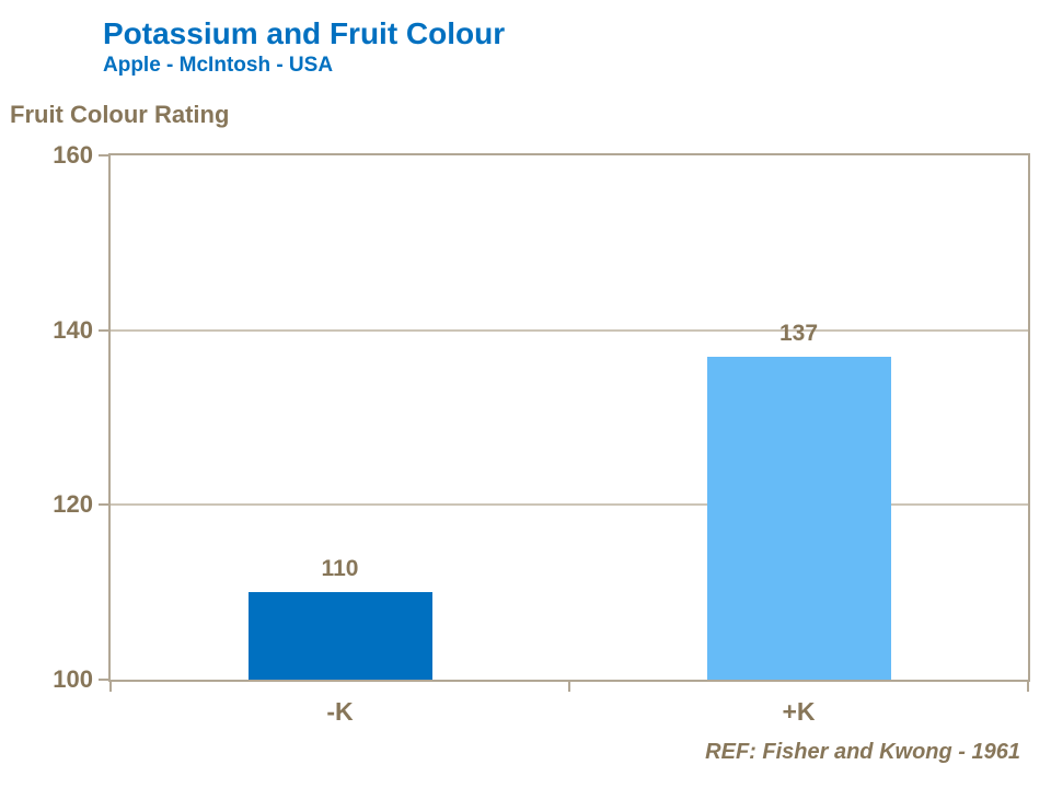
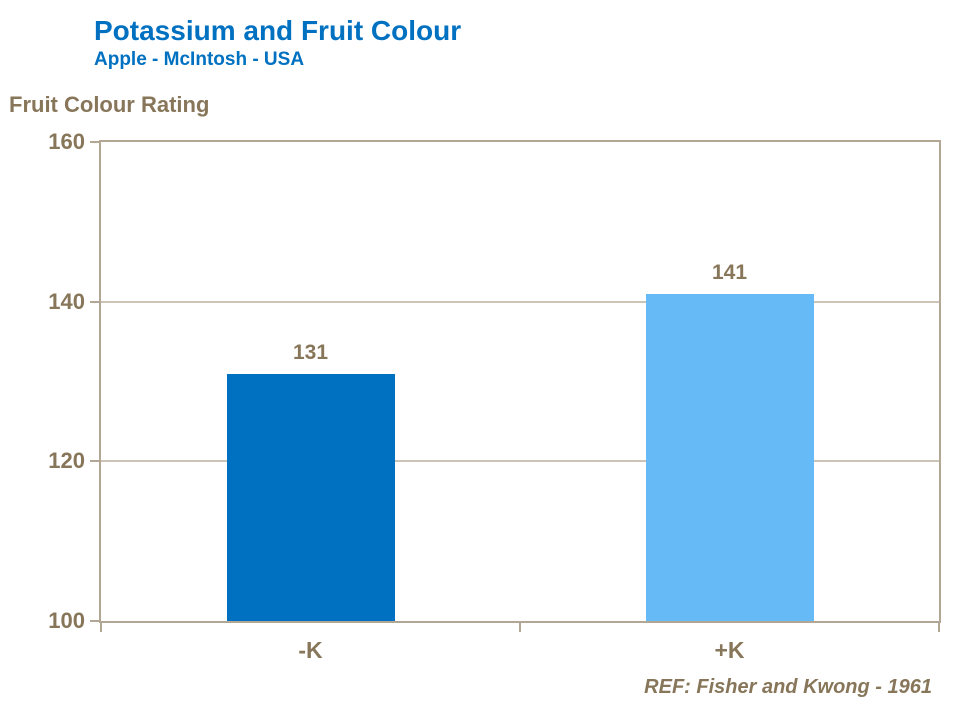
-K: 110 -> 131
+K: 137 -> 141
